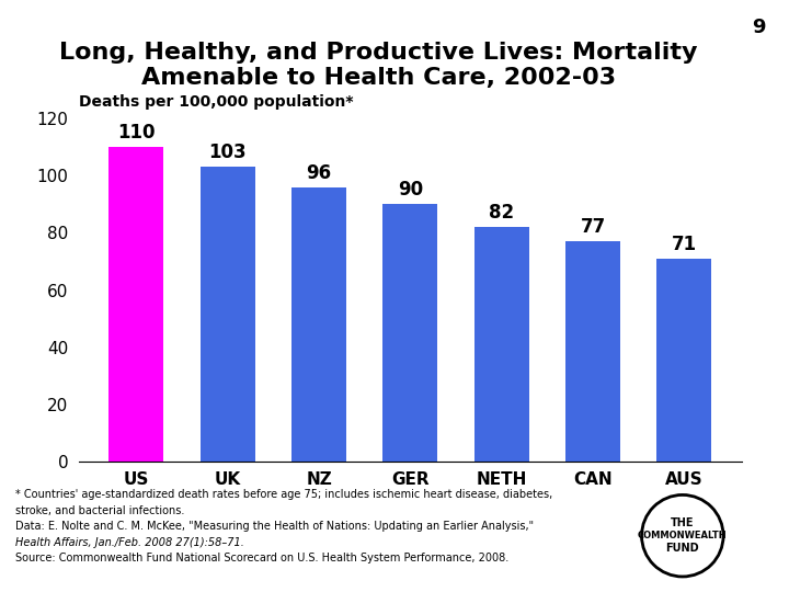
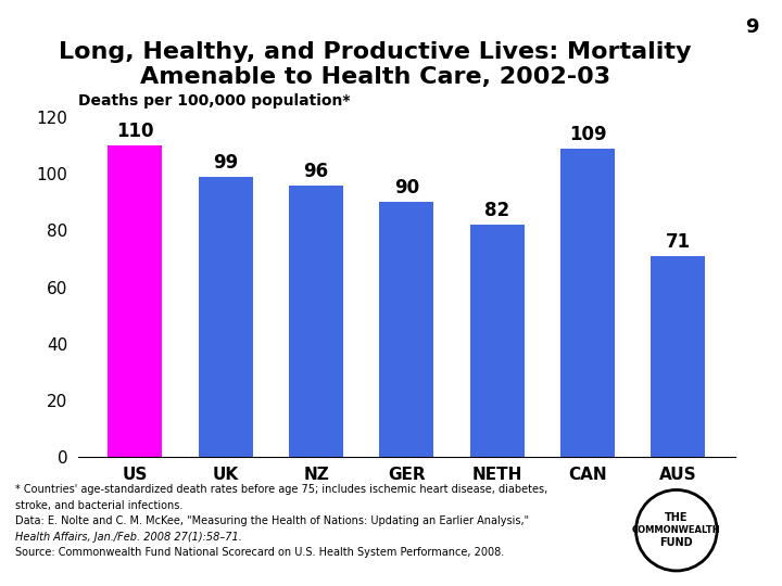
UK: 103 -> 99
CAN: 77 -> 109
